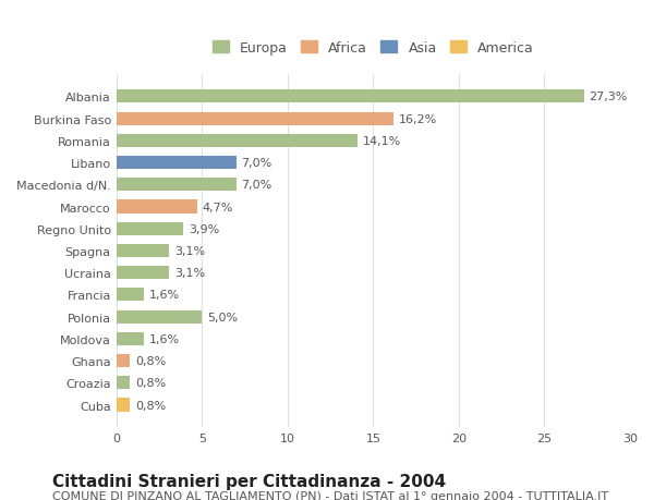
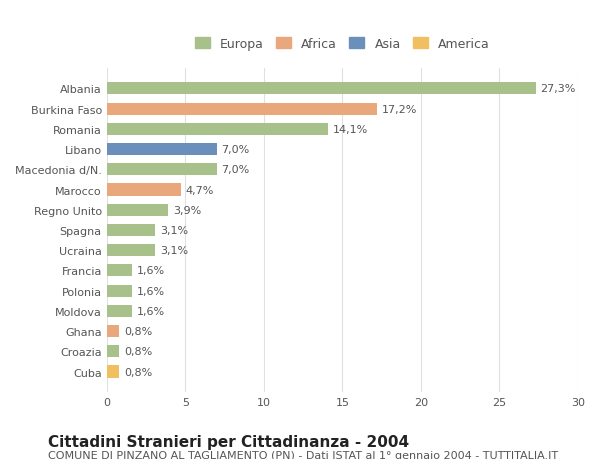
Burkina Faso: 16,2% -> 17,2%
Polonia: 5,0% -> 1,6%
